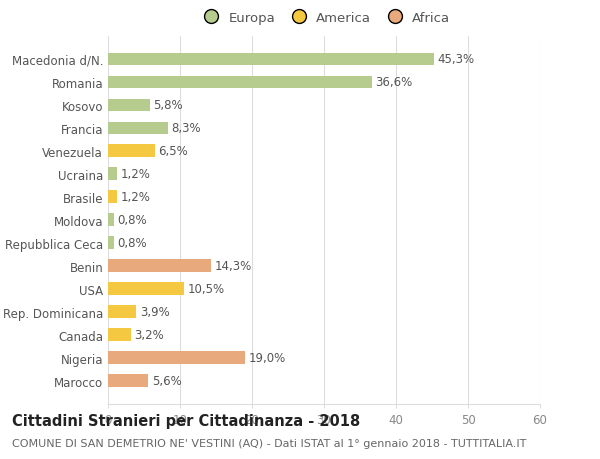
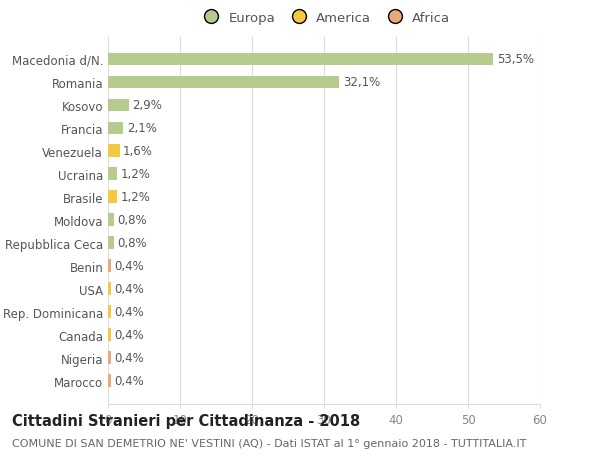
Macedonia d/N.: 45,3% -> 53,5%
Romania: 36,6% -> 32,1%
Kosovo: 5,8% -> 2,9%
Francia: 8,3% -> 2,1%
Venezuela: 6,5% -> 1,6%
Benin: 14,3% -> 0,4%
USA: 10,5% -> 0,4%
Rep. Dominicana: 3,9% -> 0,4%
Canada: 3,2% -> 0,4%
Nigeria: 19,0% -> 0,4%
Marocco: 5,6% -> 0,4%
